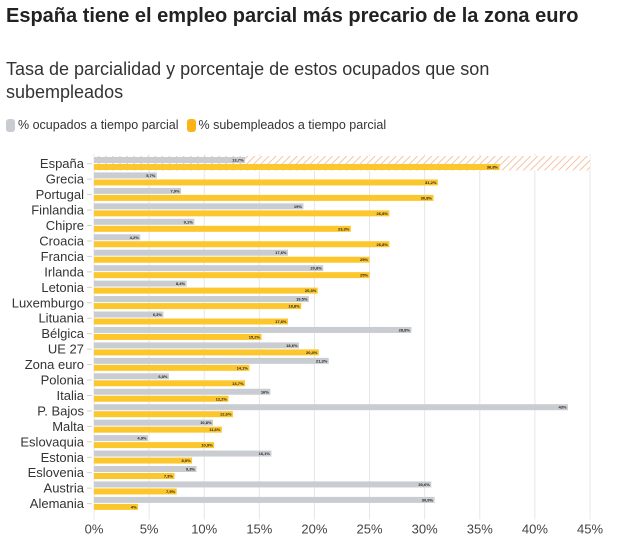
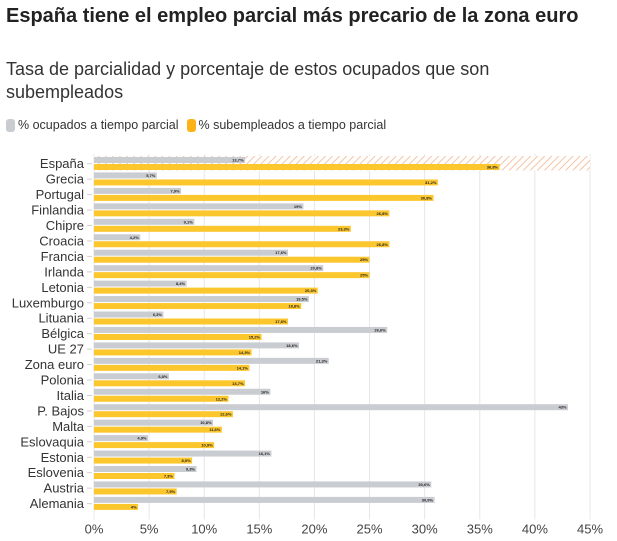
% ocupados a tiempo parcial/Bélgica: 28,8% -> 26,6%
% subempleados a tiempo parcial/UE 27: 20,4% -> 14,3%
